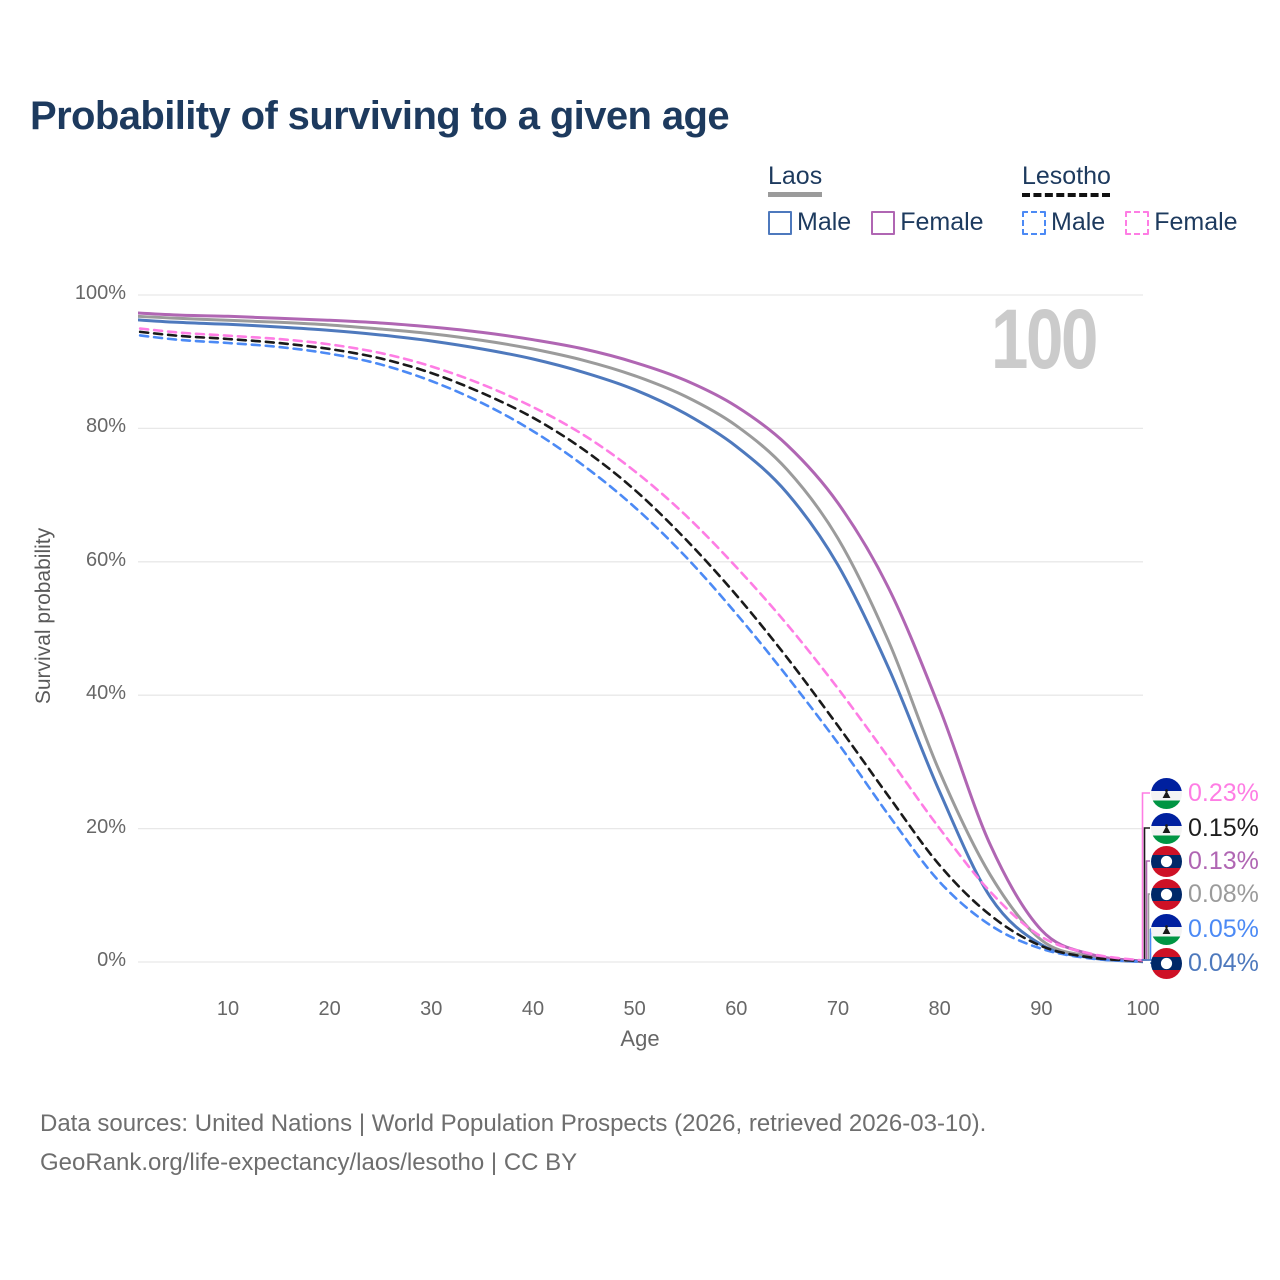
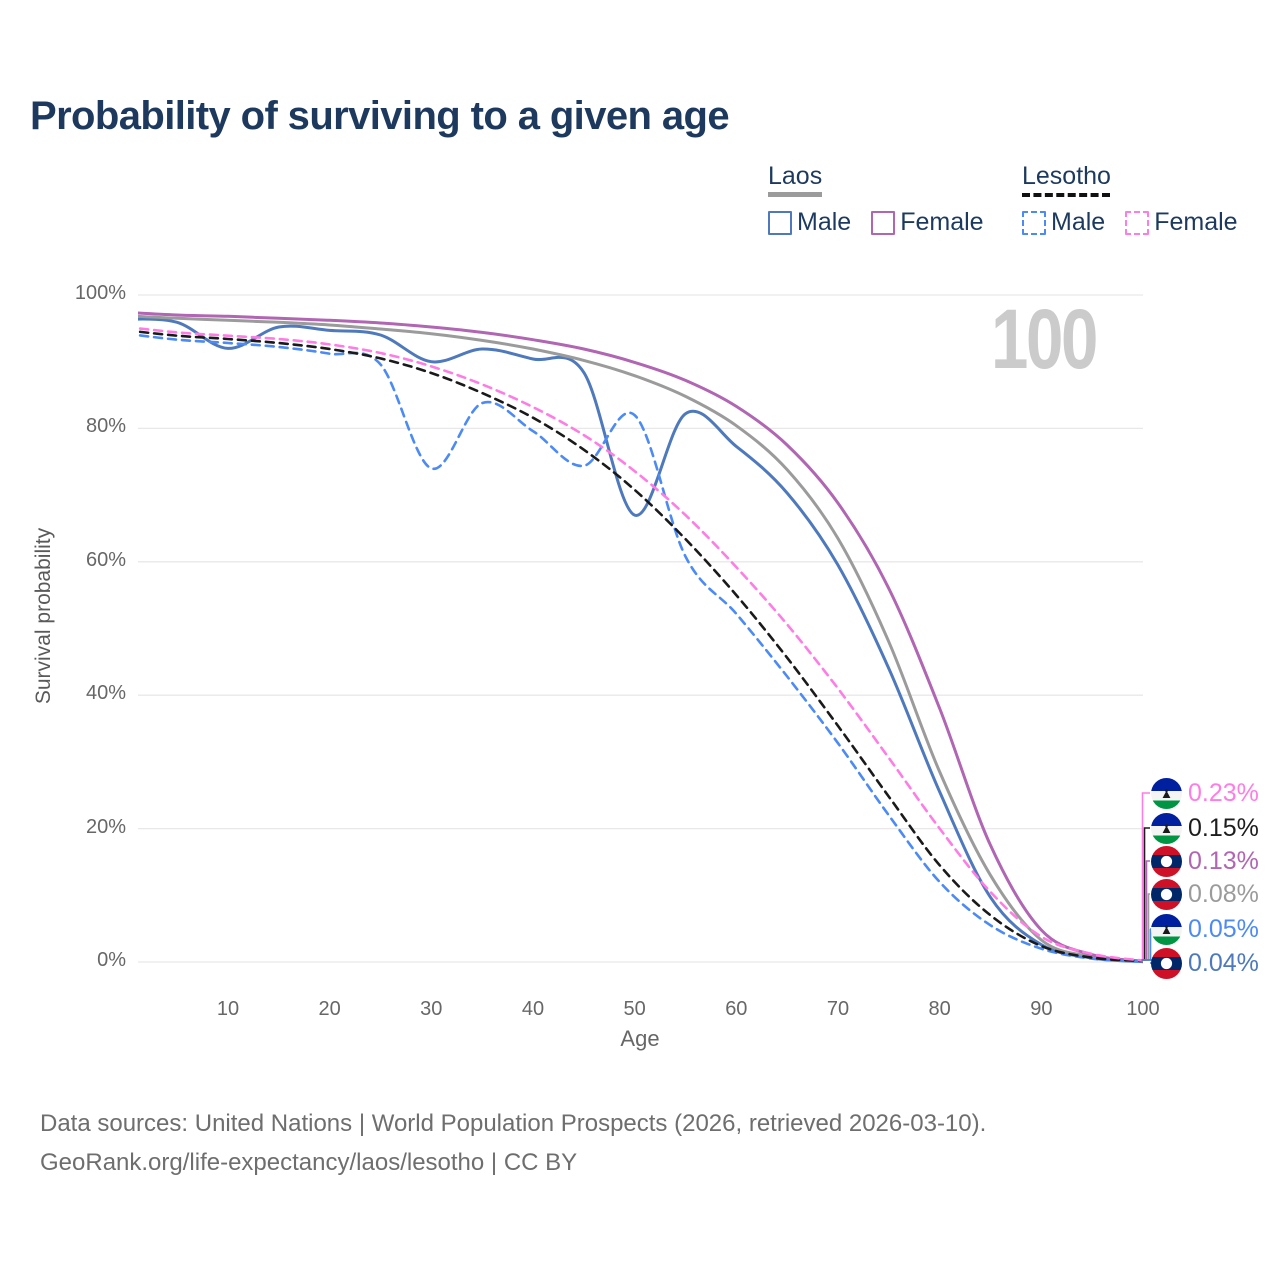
Laos Male/10: 96% -> 92%
Laos Male/30: 93% -> 90%
Lesotho Male/30: 87% -> 74%
Laos Male/50: 86% -> 67%
Lesotho Male/50: 68% -> 82%
